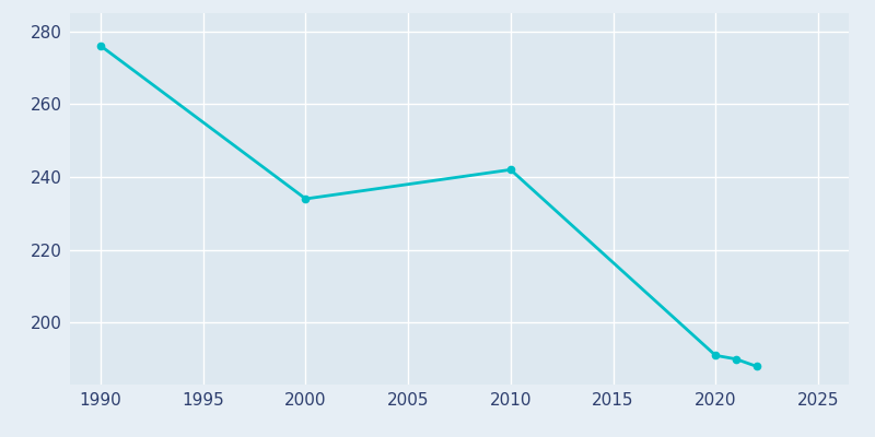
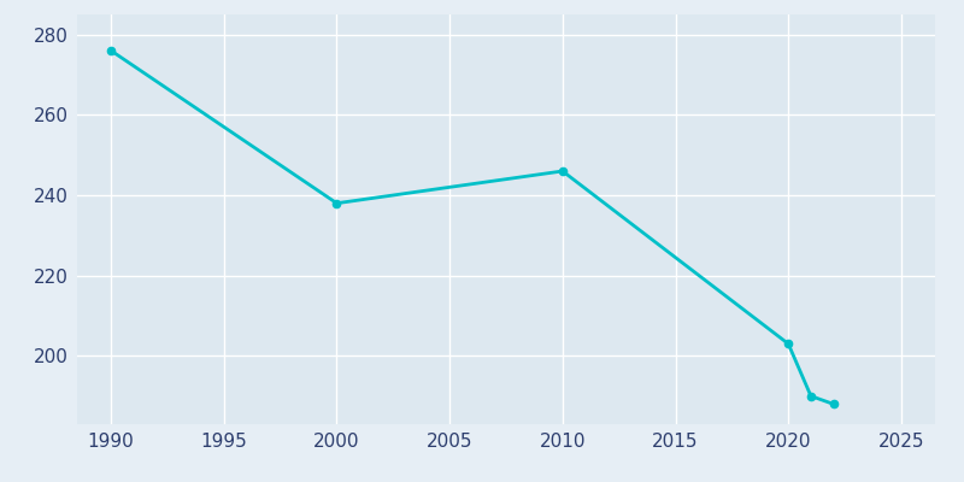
2000: 234 -> 238
2010: 242 -> 246
2020: 191 -> 203
